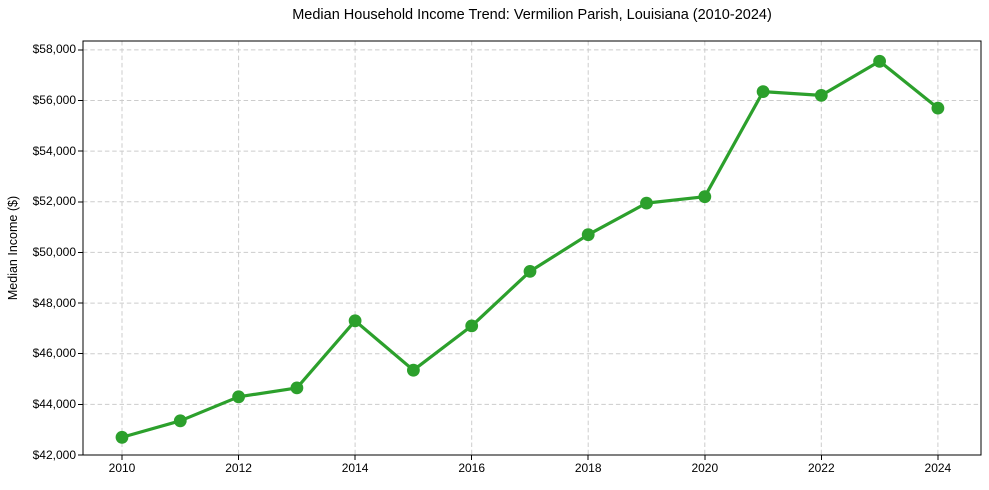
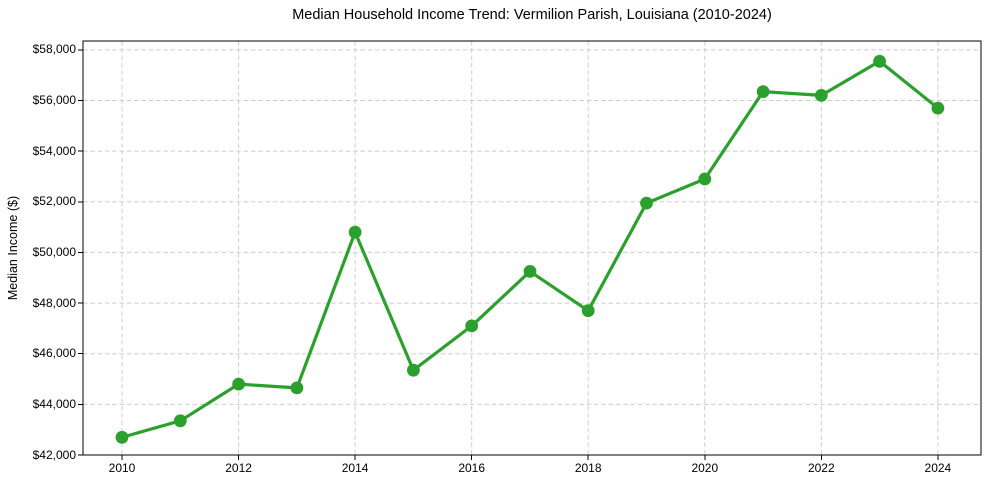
2012: $44300 -> $44800
2014: $47300 -> $50800
2018: $50700 -> $47700
2020: $52200 -> $52900
